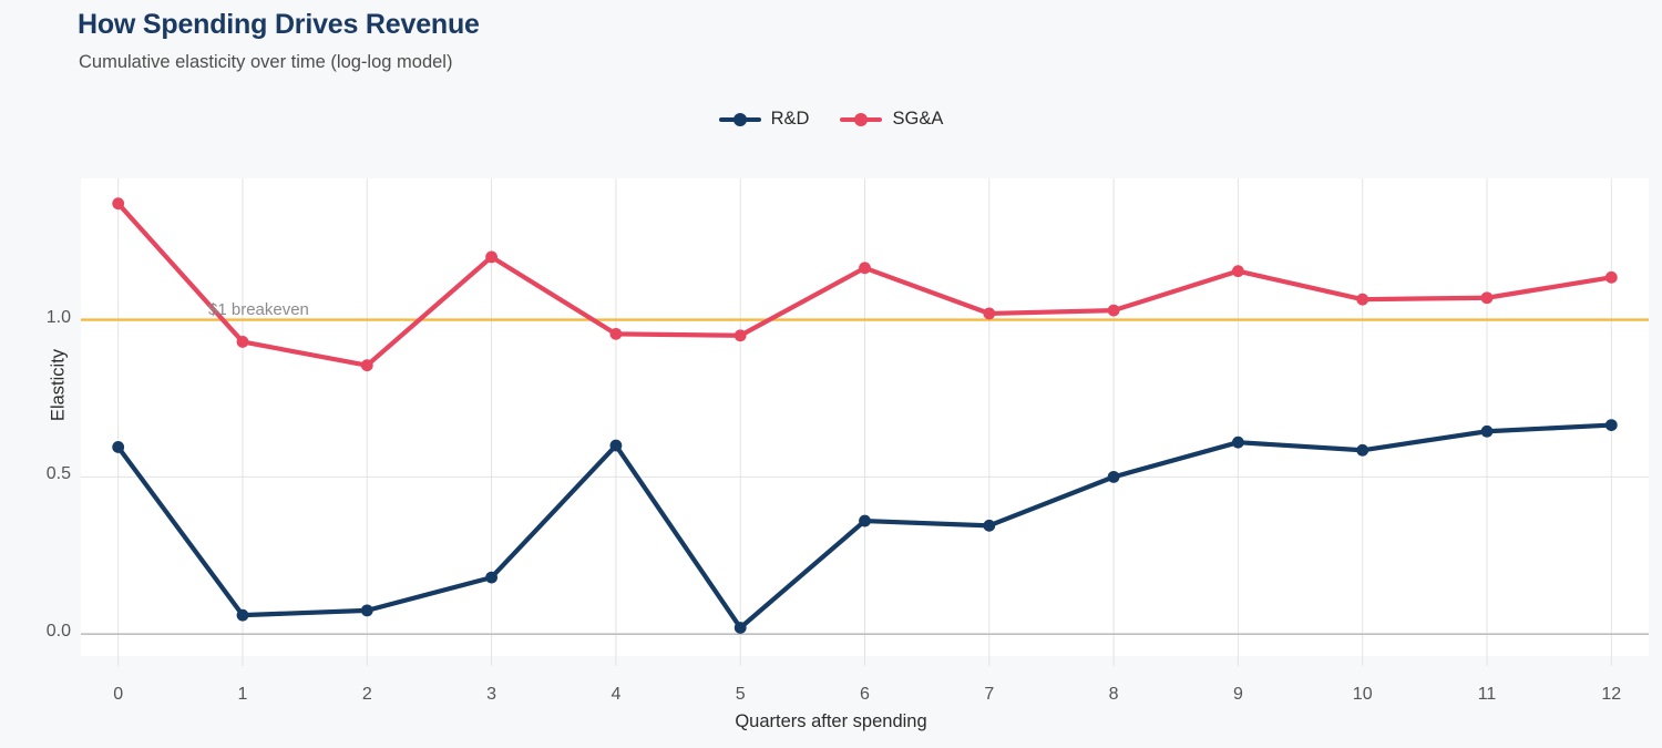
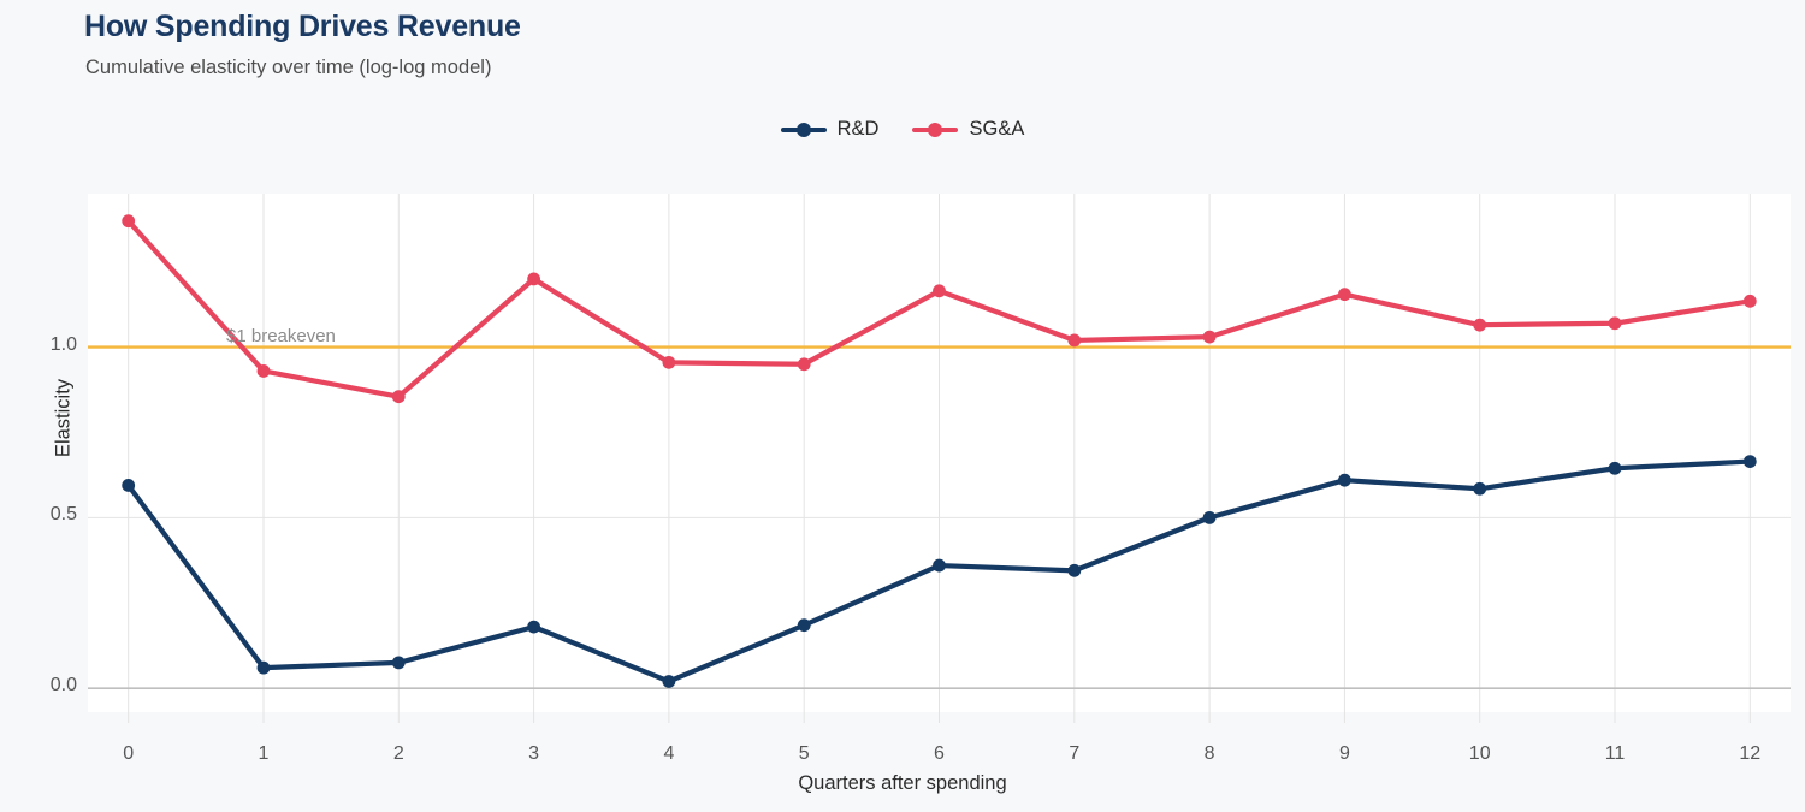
R&D/4: 0.60 -> 0.02
R&D/5: 0.02 -> 0.18
